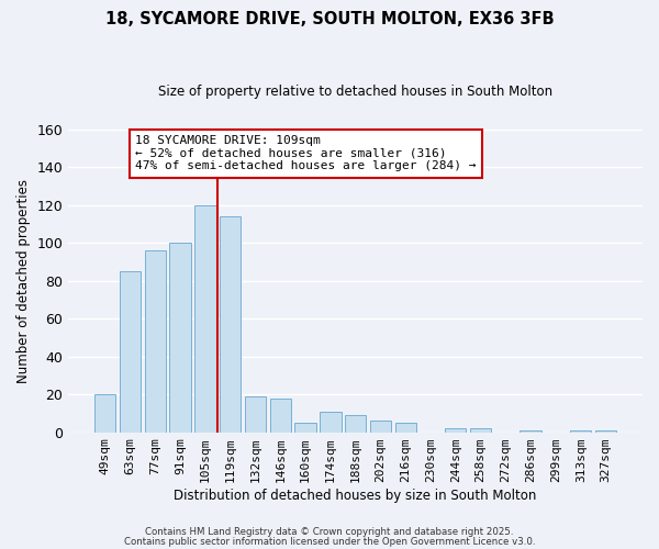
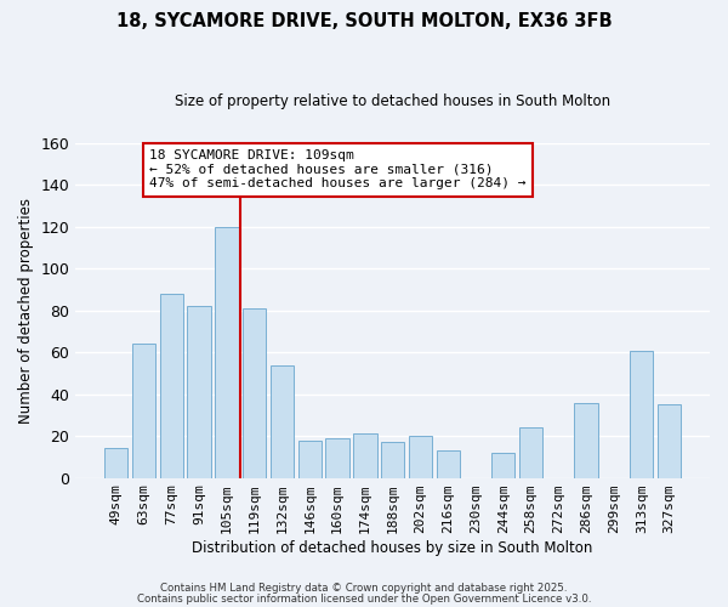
49sqm: 20 -> 14
63sqm: 85 -> 64
77sqm: 96 -> 88
91sqm: 100 -> 82
119sqm: 114 -> 81
132sqm: 19 -> 54
160sqm: 5 -> 19
174sqm: 11 -> 21
188sqm: 9 -> 17
202sqm: 6 -> 20
216sqm: 5 -> 13
244sqm: 2 -> 12
258sqm: 2 -> 24
286sqm: 1 -> 36
313sqm: 1 -> 61
327sqm: 1 -> 35
